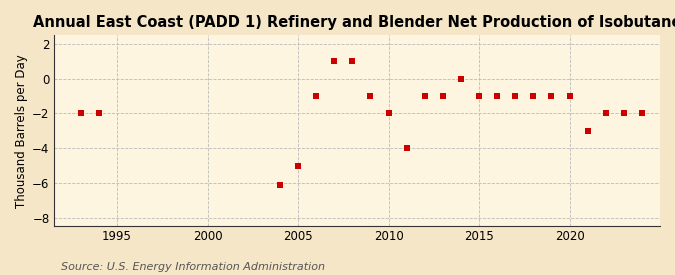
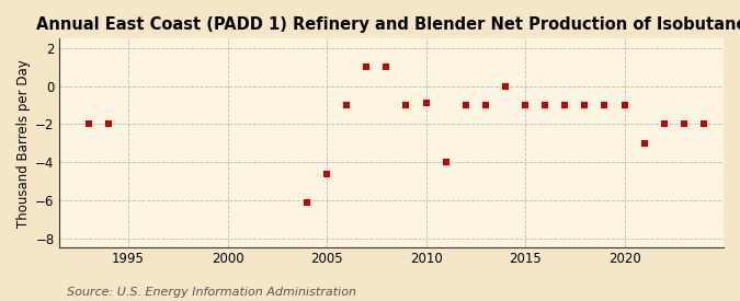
2005: -5.0 -> -4.6
2010: -2.0 -> -0.9
